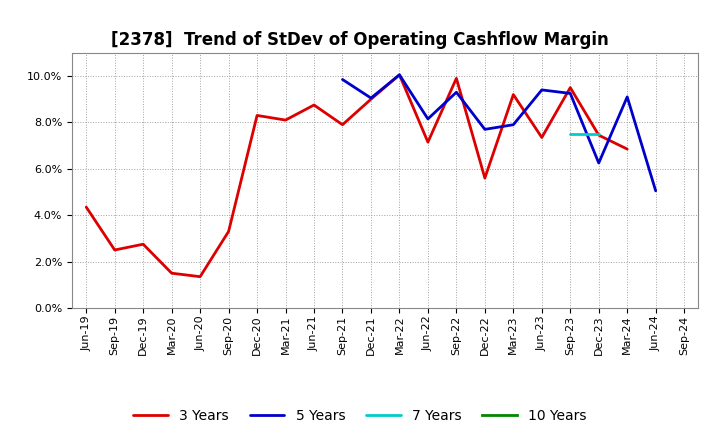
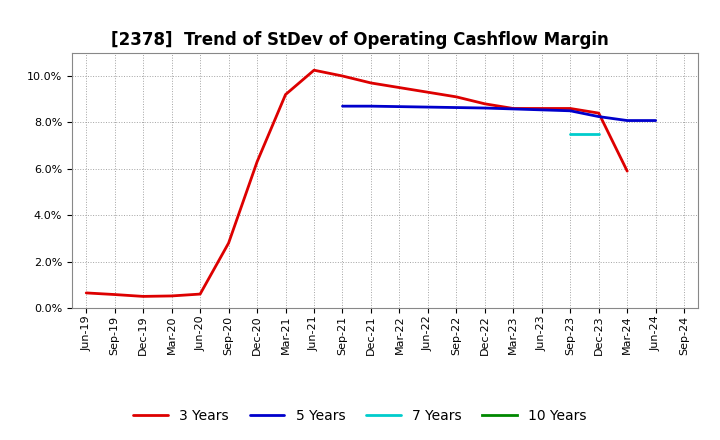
3 Years/Jun-19: 4.35% -> 0.65%
3 Years/Sep-19: 2.50% -> 0.58%
3 Years/Dec-19: 2.75% -> 0.50%
3 Years/Mar-20: 1.50% -> 0.52%
3 Years/Jun-20: 1.35% -> 0.60%
3 Years/Sep-20: 3.30% -> 2.80%
3 Years/Dec-20: 8.30% -> 6.30%
3 Years/Mar-21: 8.10% -> 9.20%
3 Years/Jun-21: 8.75% -> 10.25%
3 Years/Sep-21: 7.90% -> 10.00%
5 Years/Sep-21: 9.85% -> 8.70%
3 Years/Dec-21: 9.00% -> 9.70%
5 Years/Dec-21: 9.05% -> 8.70%
3 Years/Mar-22: 10.05% -> 9.50%
5 Years/Mar-22: 10.05% -> 8.68%
3 Years/Jun-22: 7.15% -> 9.30%
5 Years/Jun-22: 8.15% -> 8.66%
3 Years/Sep-22: 9.90% -> 9.10%
5 Years/Sep-22: 9.30% -> 8.64%
3 Years/Dec-22: 5.60% -> 8.80%
5 Years/Dec-22: 7.70% -> 8.62%
3 Years/Mar-23: 9.20% -> 8.60%
5 Years/Mar-23: 7.90% -> 8.58%
3 Years/Jun-23: 7.35% -> 8.60%
5 Years/Jun-23: 9.40% -> 8.54%
3 Years/Sep-23: 9.50% -> 8.60%
5 Years/Sep-23: 9.25% -> 8.50%
3 Years/Dec-23: 7.45% -> 8.40%
5 Years/Dec-23: 6.25% -> 8.25%
3 Years/Mar-24: 6.85% -> 5.90%
5 Years/Mar-24: 9.10% -> 8.08%
5 Years/Jun-24: 5.05% -> 8.08%
